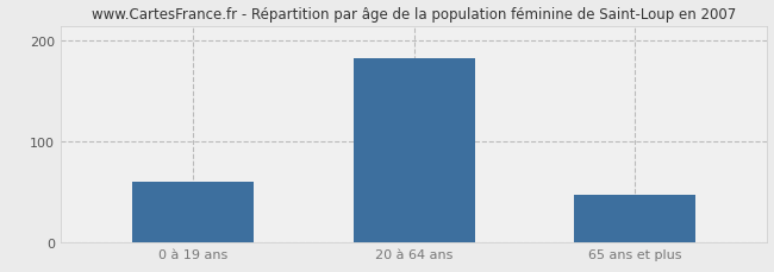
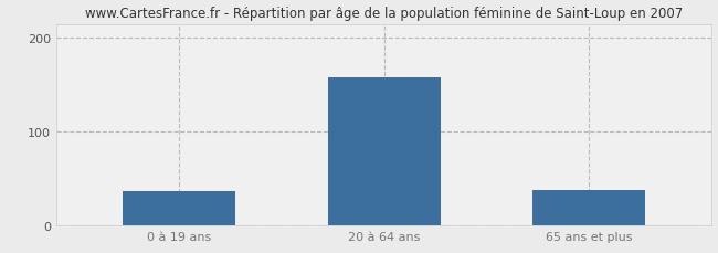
0 à 19 ans: 60 -> 36
20 à 64 ans: 183 -> 158
65 ans et plus: 47 -> 38
